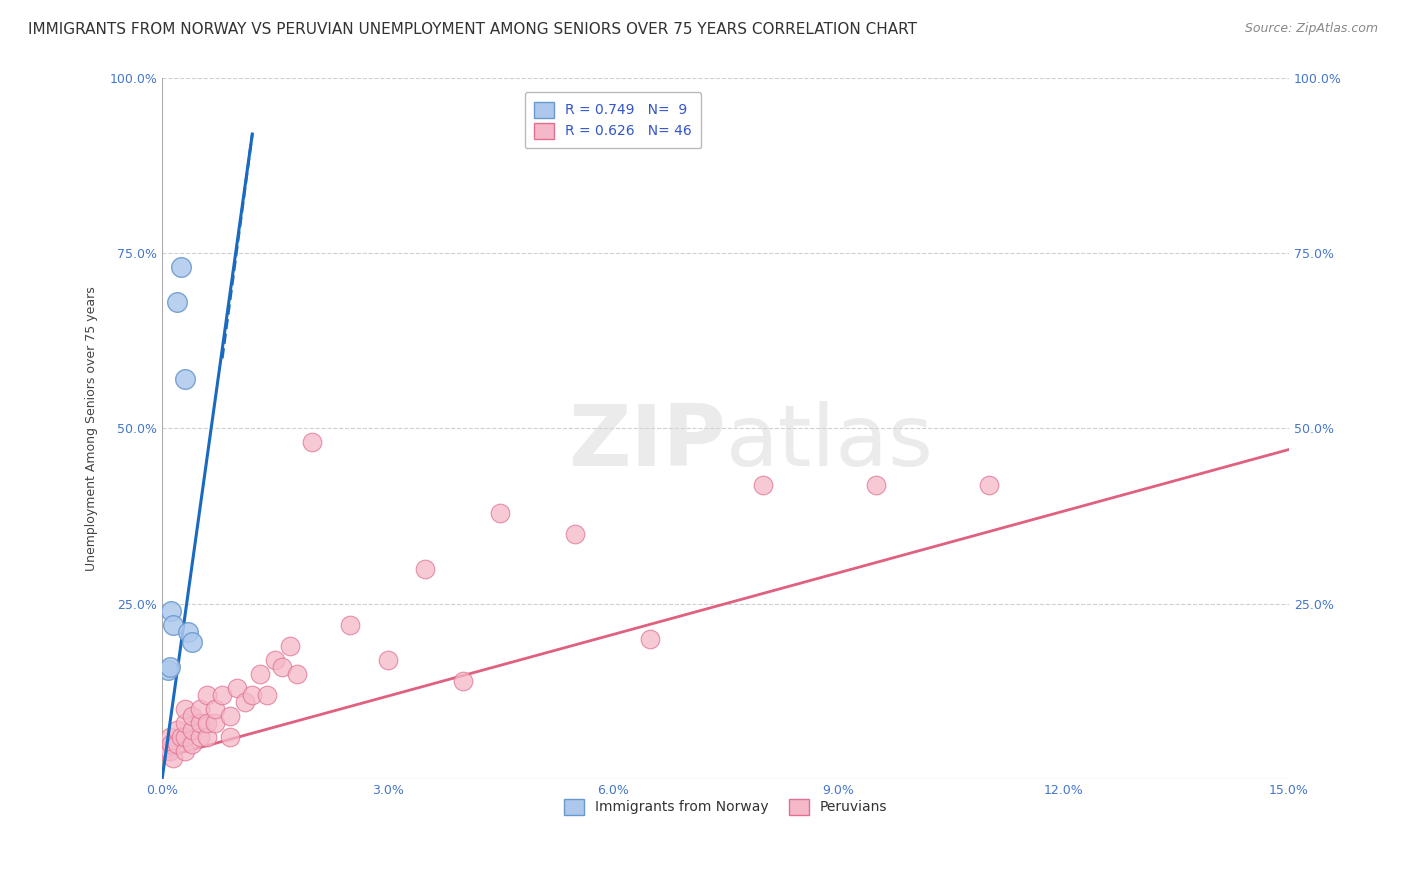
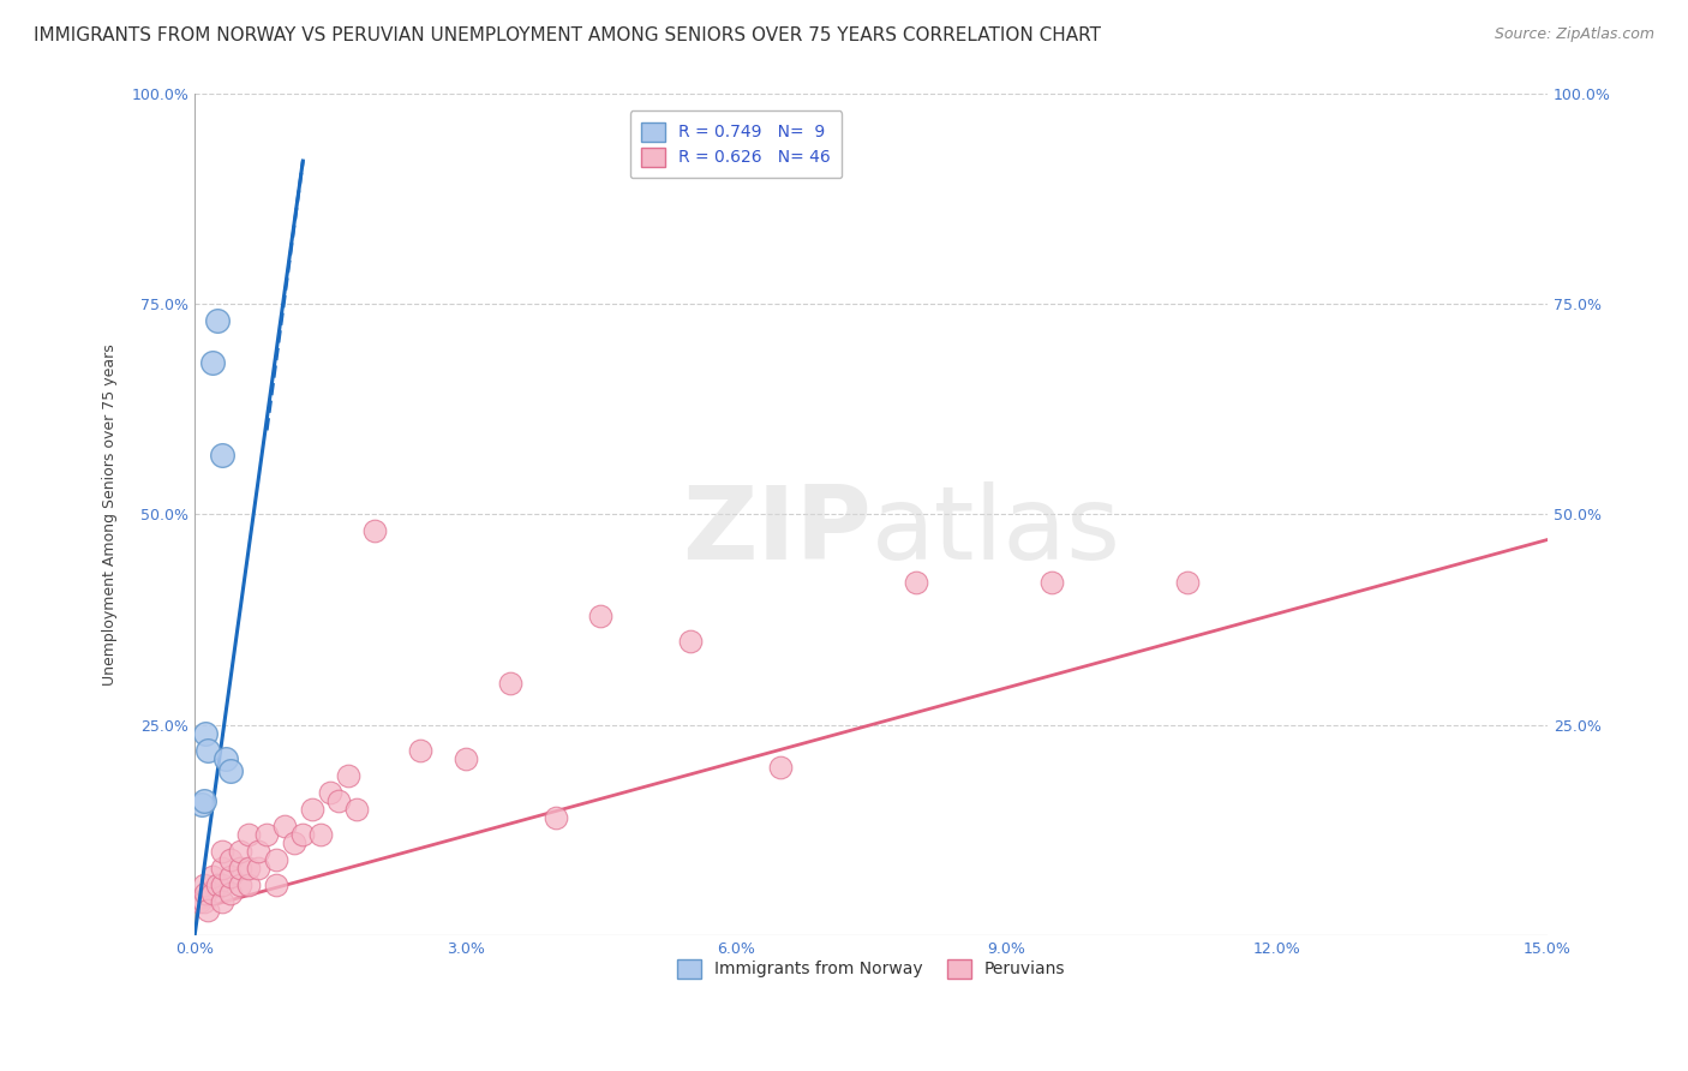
Peruvians/3.0%: 17% -> 21%
